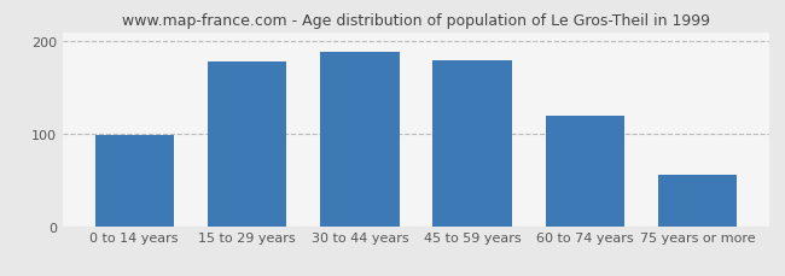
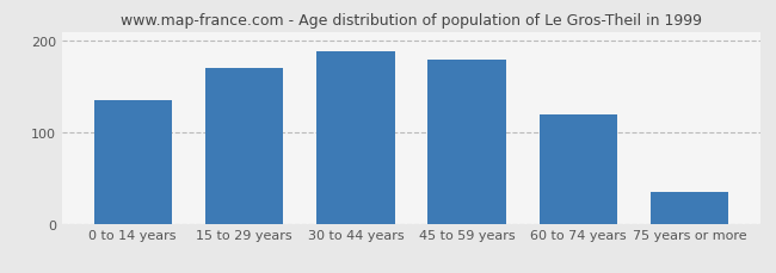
0 to 14 years: 98 -> 135
15 to 29 years: 178 -> 170
75 years or more: 56 -> 35
